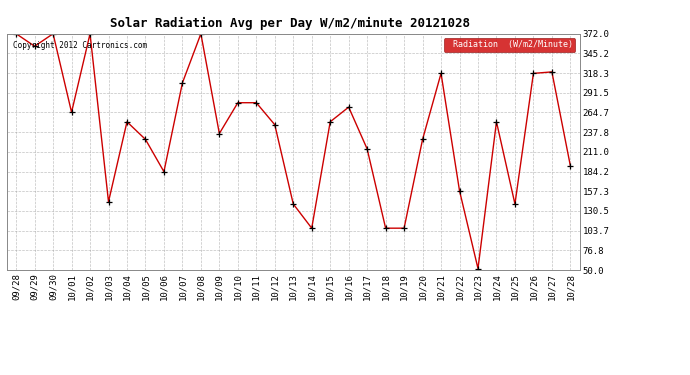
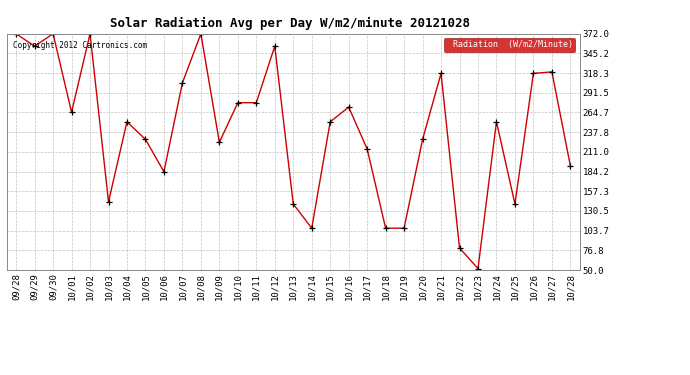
10/09: 236 -> 224
10/12: 248 -> 355
10/22: 158 -> 80
